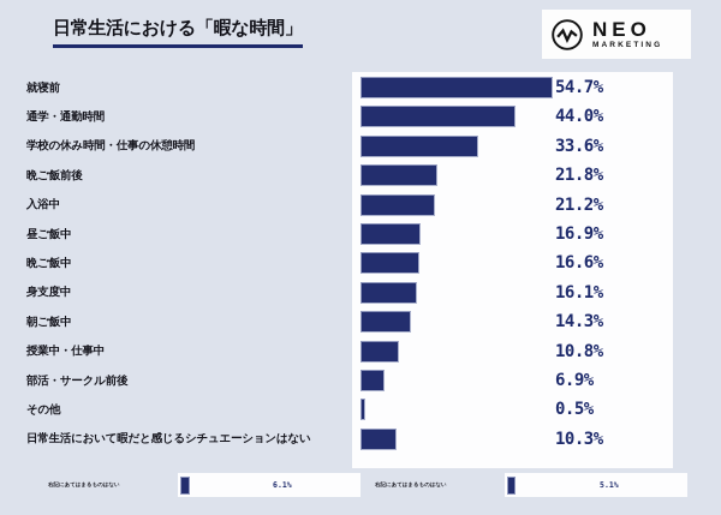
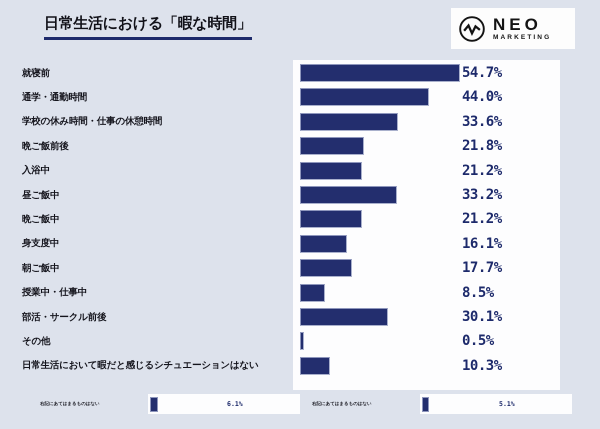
昼ご飯中: 16.9% -> 33.2%
晩ご飯中: 16.6% -> 21.2%
朝ご飯中: 14.3% -> 17.7%
授業中・仕事中: 10.8% -> 8.5%
部活・サークル前後: 6.9% -> 30.1%
